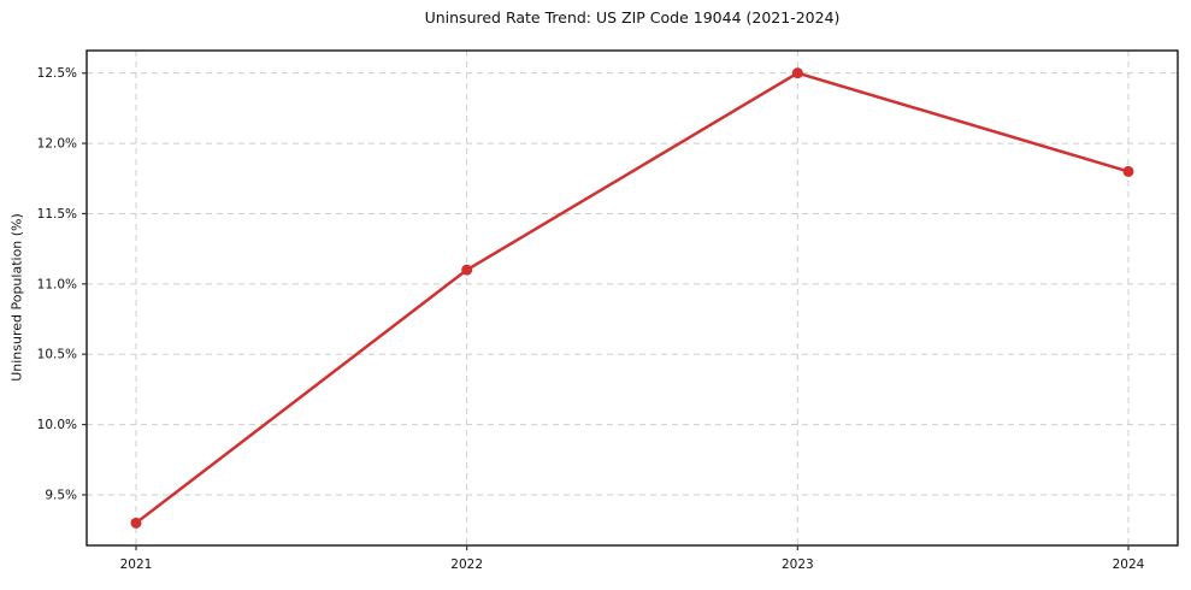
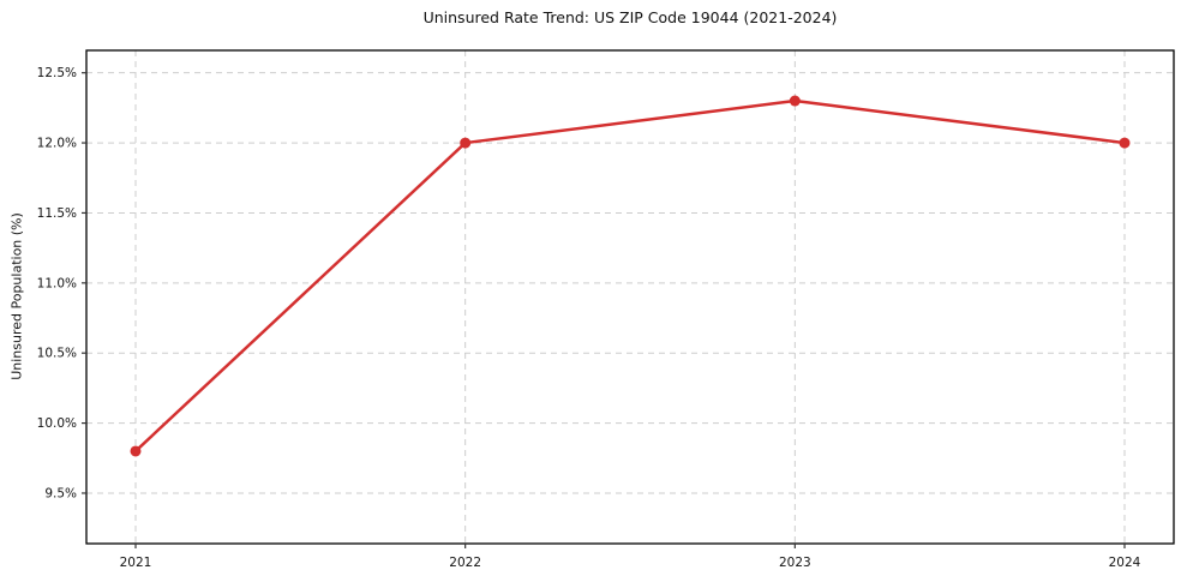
2021: 9.3% -> 9.8%
2022: 11.1% -> 12.0%
2023: 12.5% -> 12.3%
2024: 11.8% -> 12.0%
